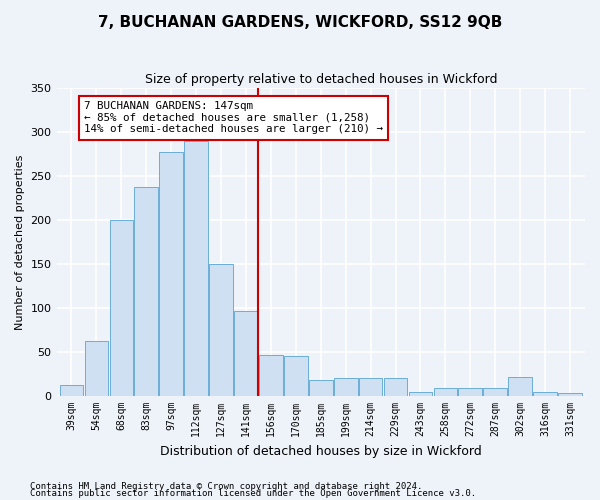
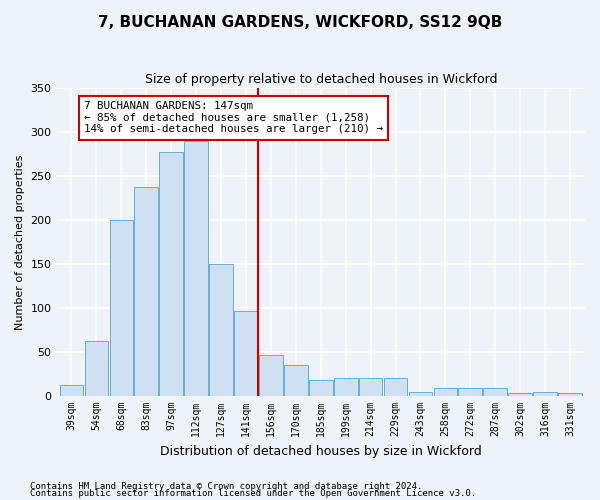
170sqm: 46 -> 35
302sqm: 22 -> 4
